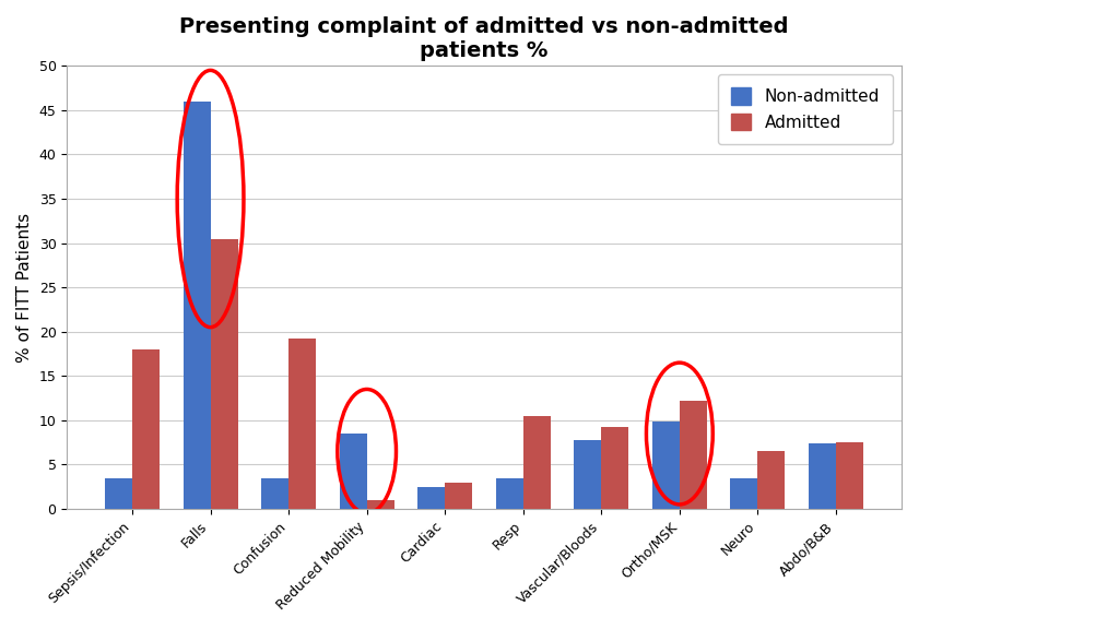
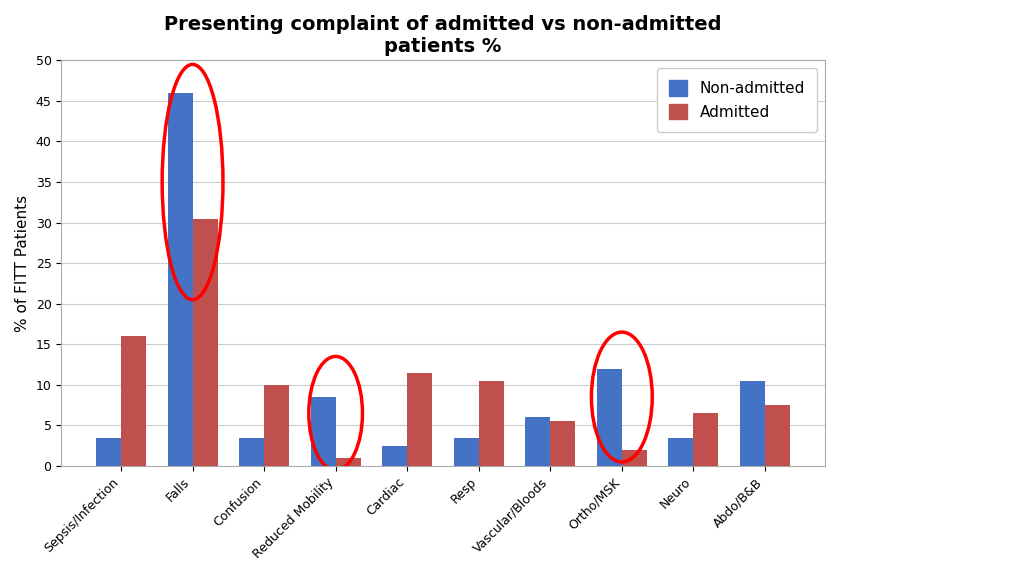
Admitted/Sepsis/Infection: 18.0 -> 16.0
Admitted/Confusion: 19.2 -> 10.0
Admitted/Cardiac: 3.0 -> 11.5
Non-admitted/Vascular/Bloods: 7.8 -> 6.0
Admitted/Vascular/Bloods: 9.2 -> 5.5
Non-admitted/Ortho/MSK: 9.8 -> 12.0
Admitted/Ortho/MSK: 12.2 -> 2.0
Non-admitted/Abdo/B&B: 7.4 -> 10.5
